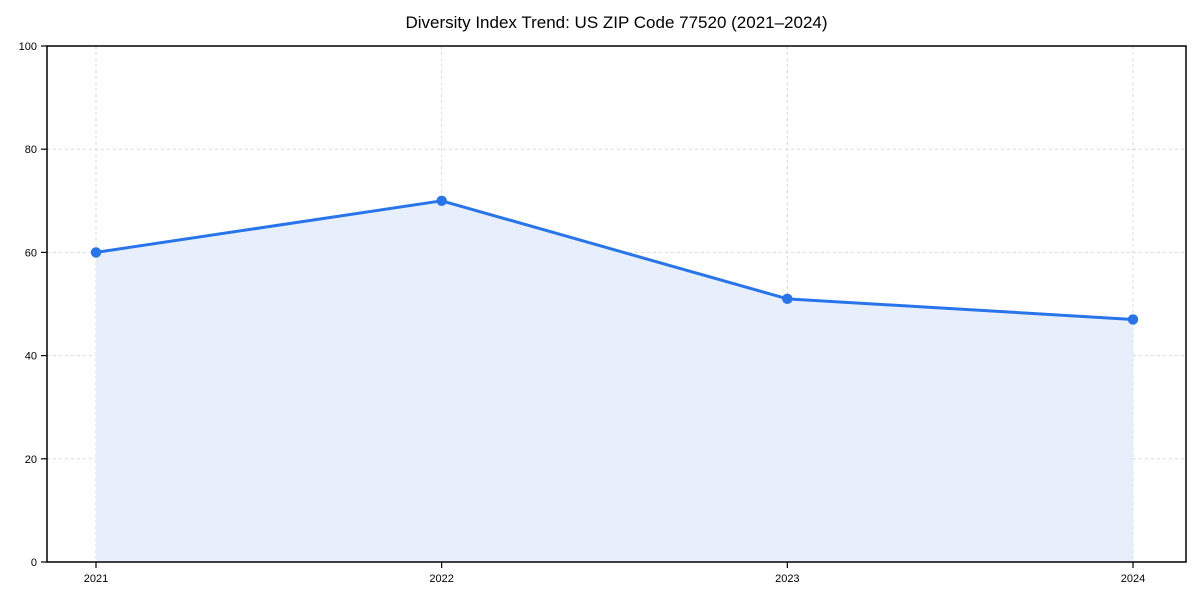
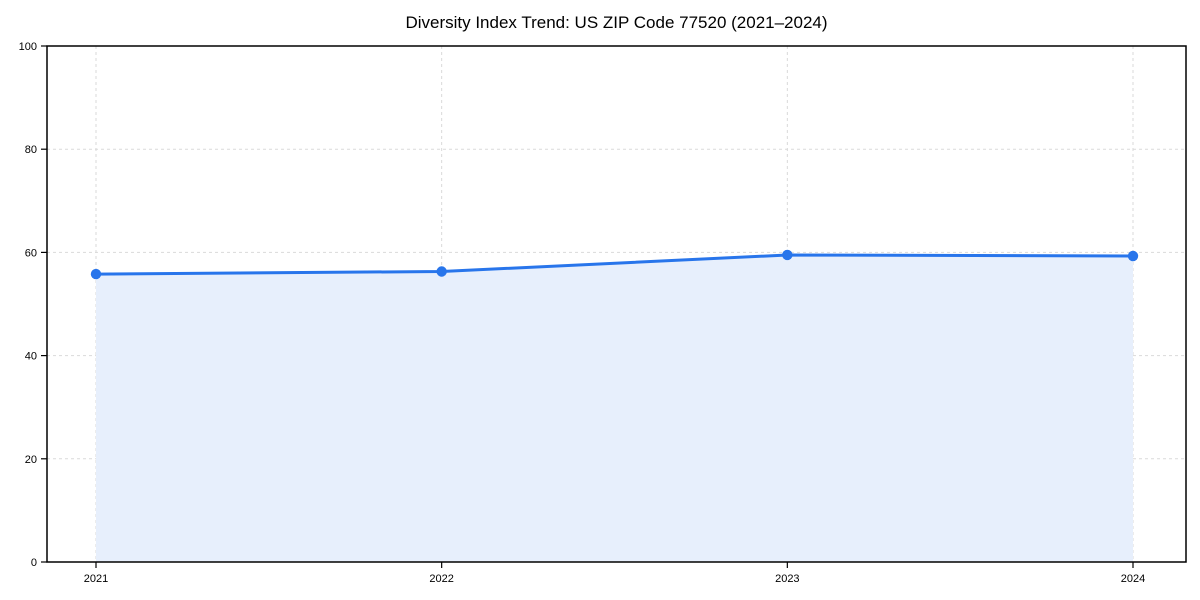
2021: 60 -> 56
2022: 70 -> 56
2023: 51 -> 60
2024: 47 -> 59
